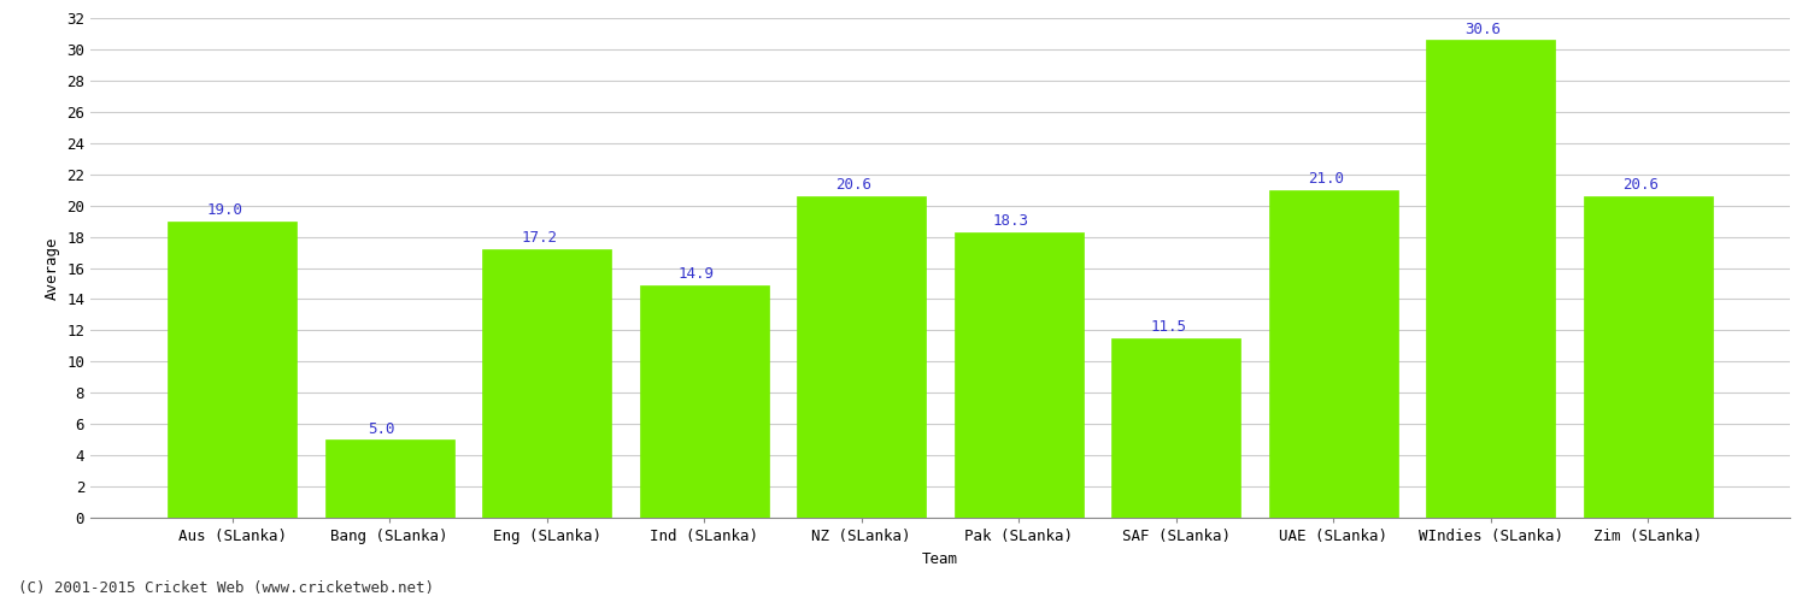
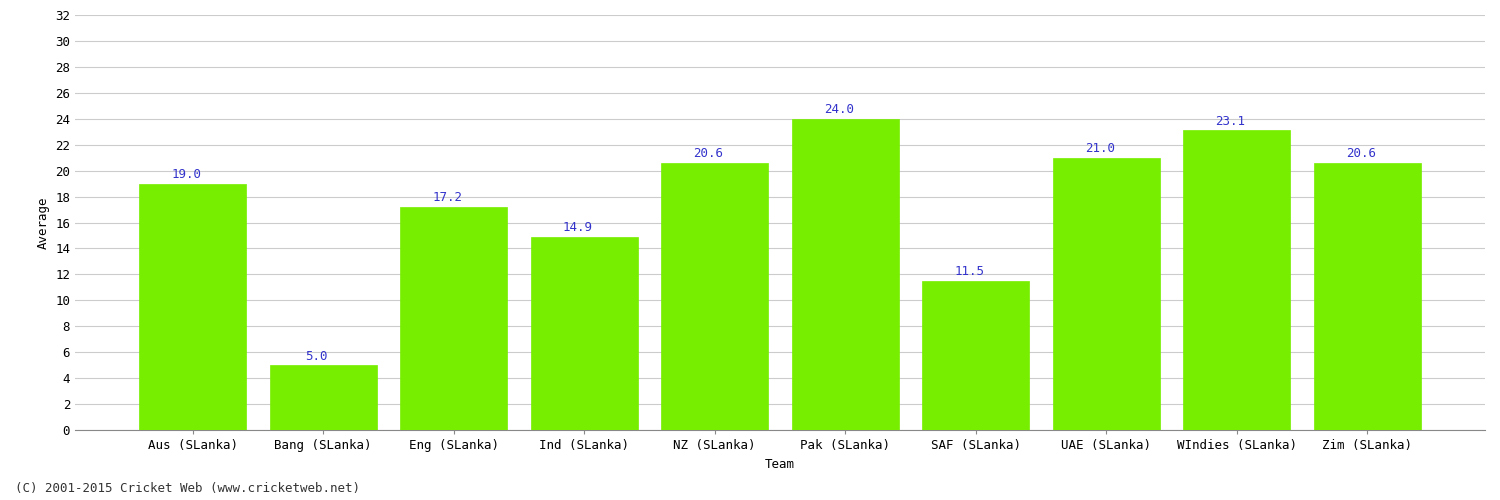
Pak (SLanka): 18.3 -> 24.0
WIndies (SLanka): 30.6 -> 23.1
